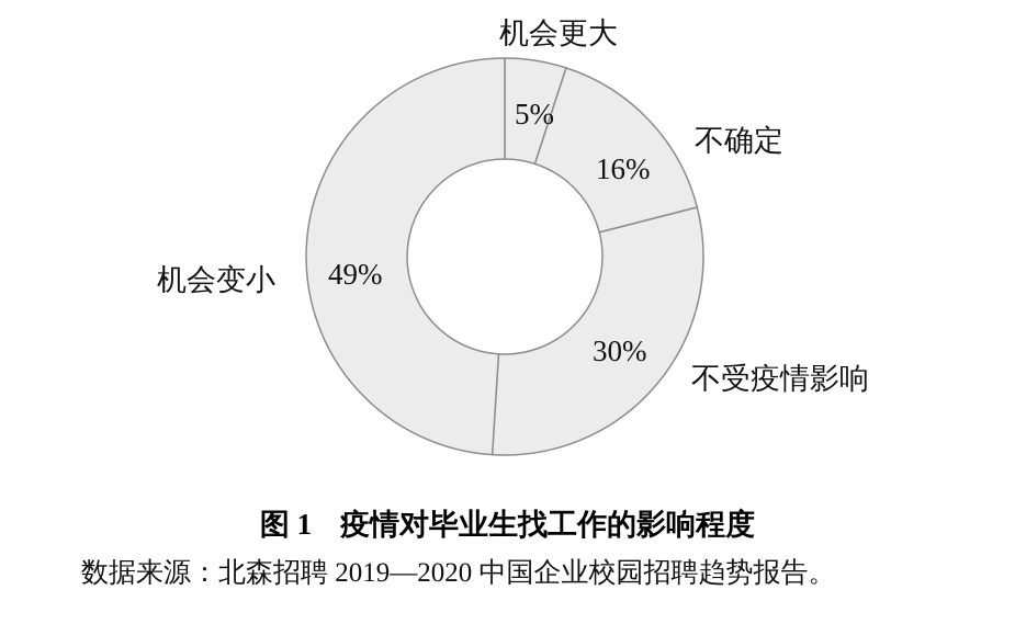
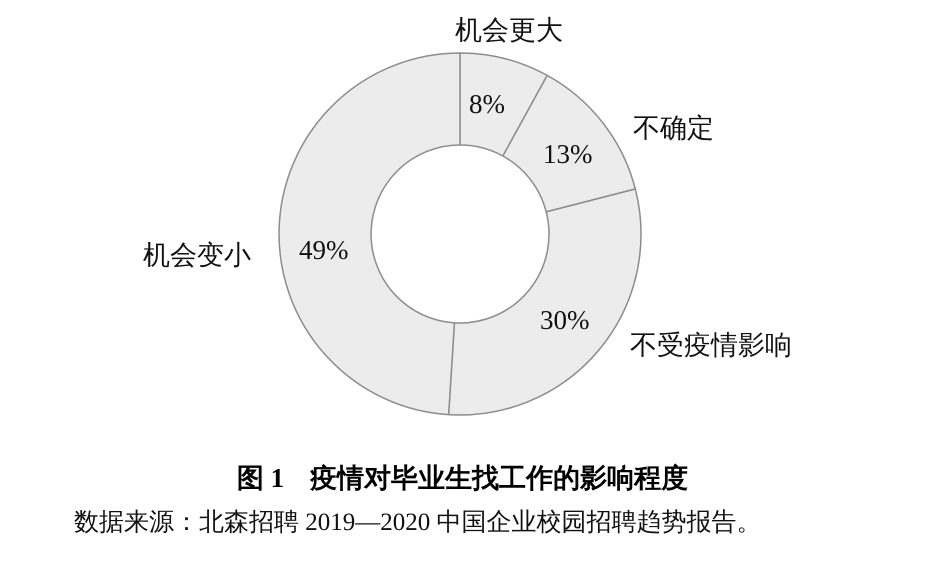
机会更大: 5% -> 8%
不确定: 16% -> 13%
